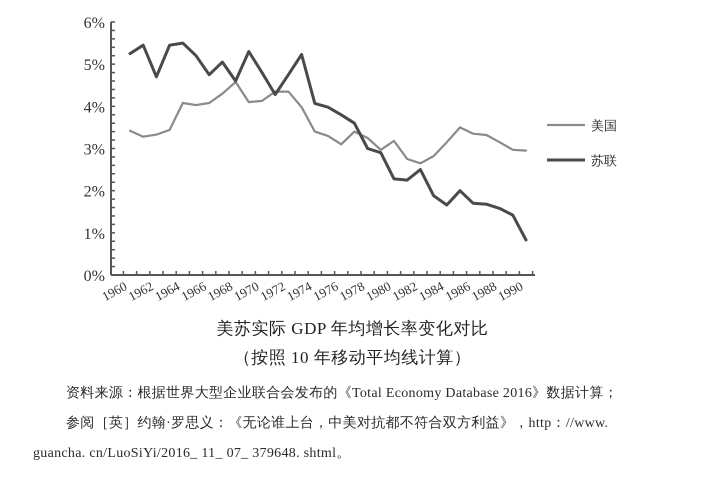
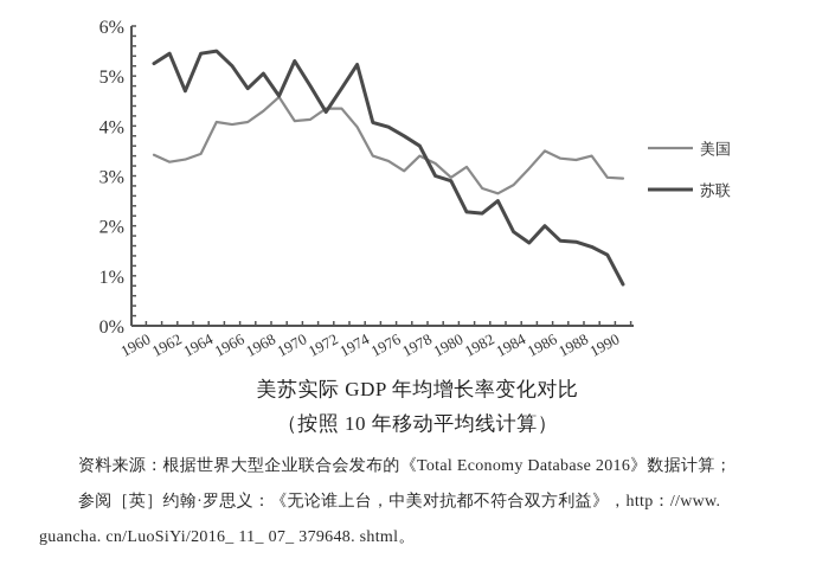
美国/1988: 3.1% -> 3.4%
